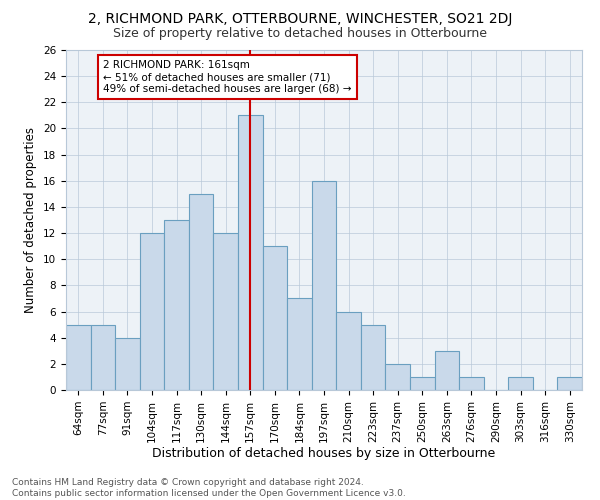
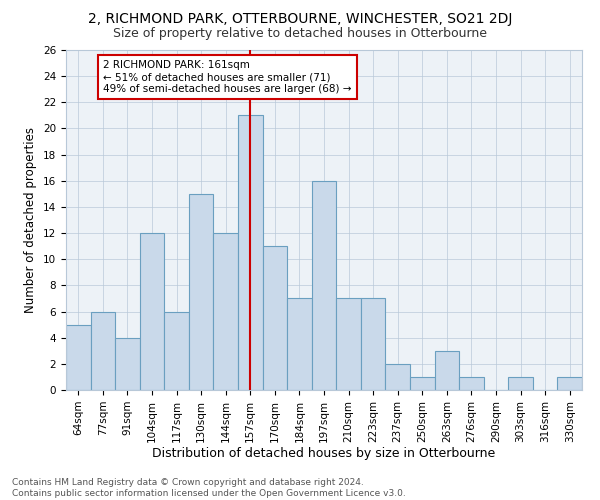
77sqm: 5 -> 6
117sqm: 13 -> 6
210sqm: 6 -> 7
223sqm: 5 -> 7
